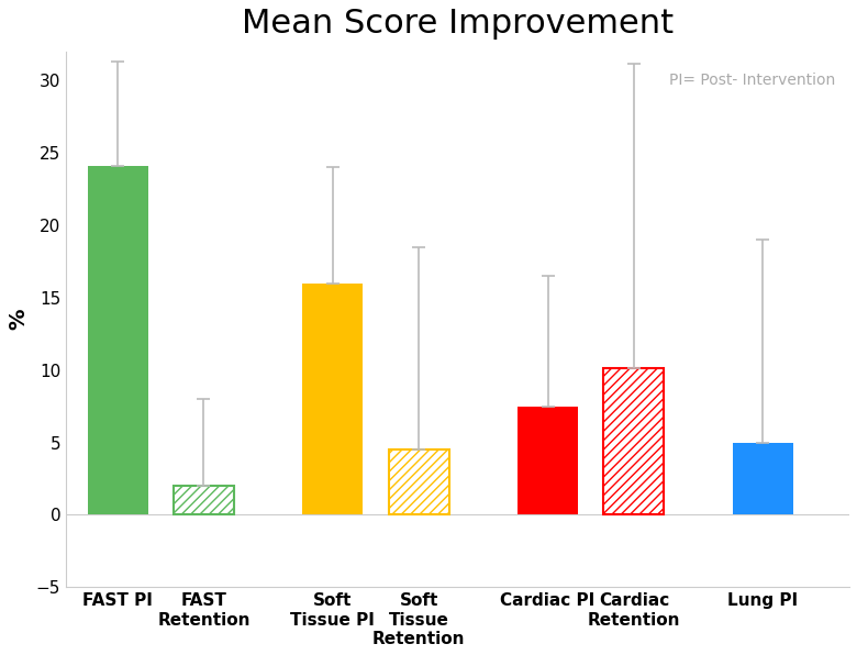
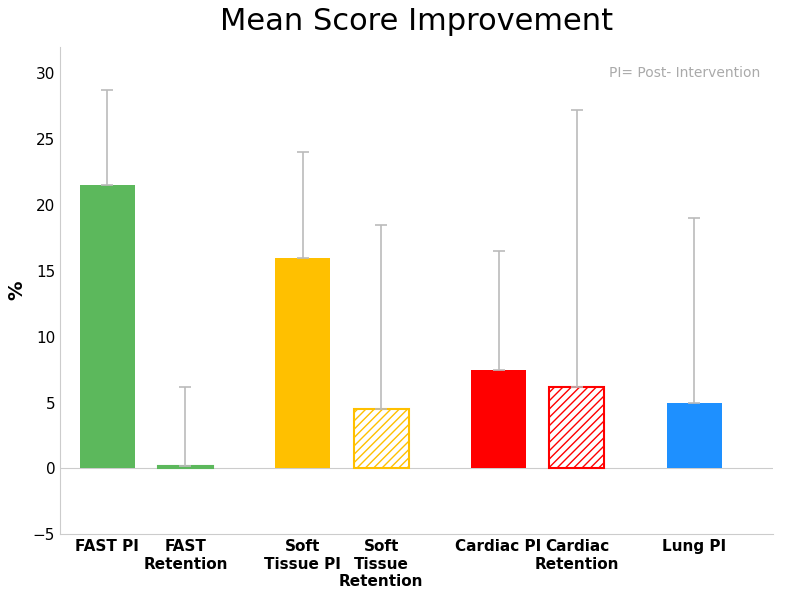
FAST PI: 24.1 -> 21.5
FAST Retention: 2.0 -> 0.2
Cardiac Retention: 10.1 -> 6.2
